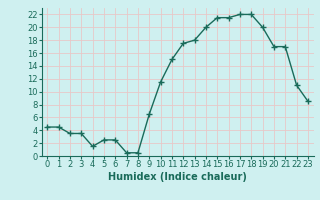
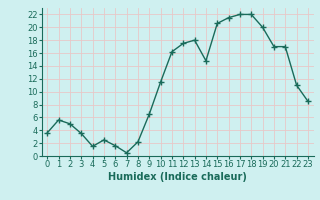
0: 4.5 -> 3.6
1: 4.5 -> 5.6
2: 3.5 -> 5.0
6: 2.5 -> 1.6
8: 0.5 -> 2.2
11: 15.0 -> 16.2
14: 20.0 -> 14.8
15: 21.5 -> 20.6
